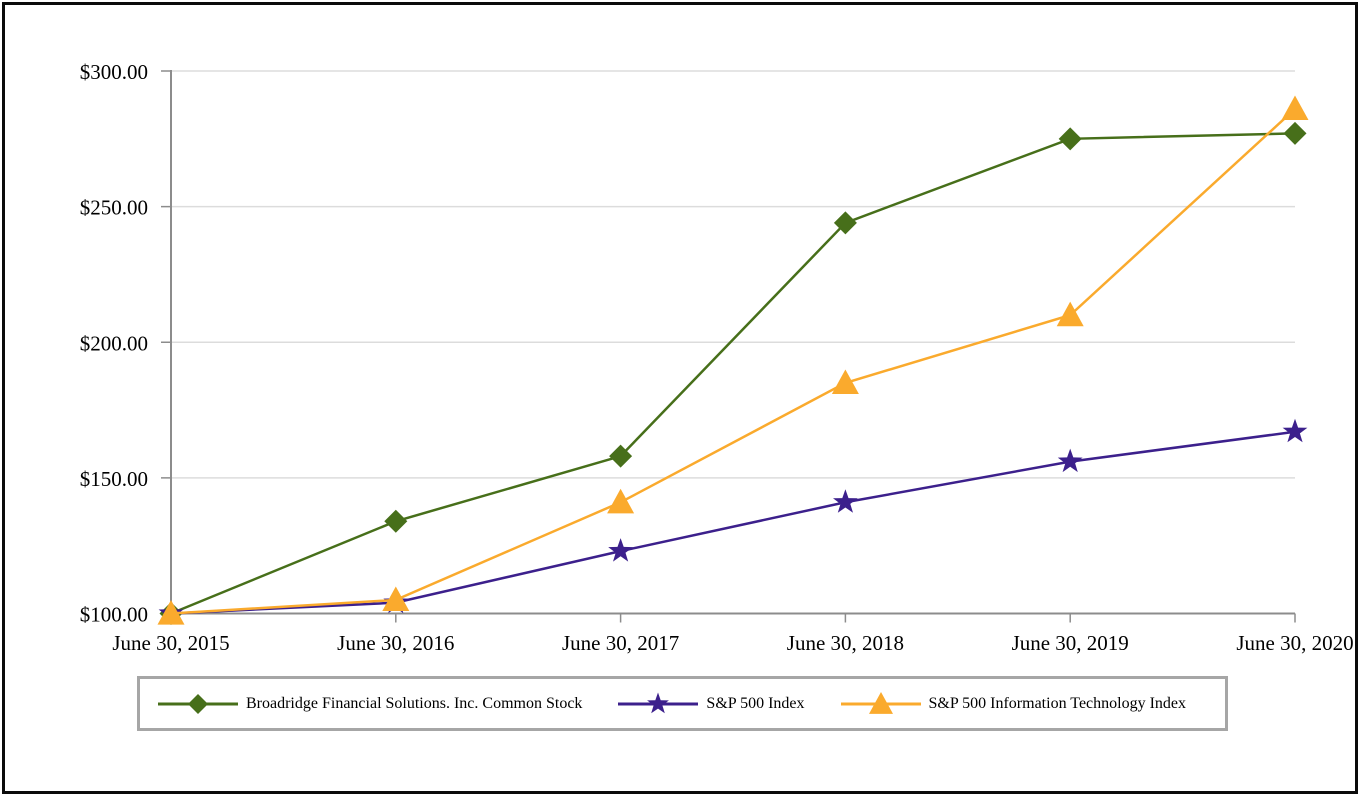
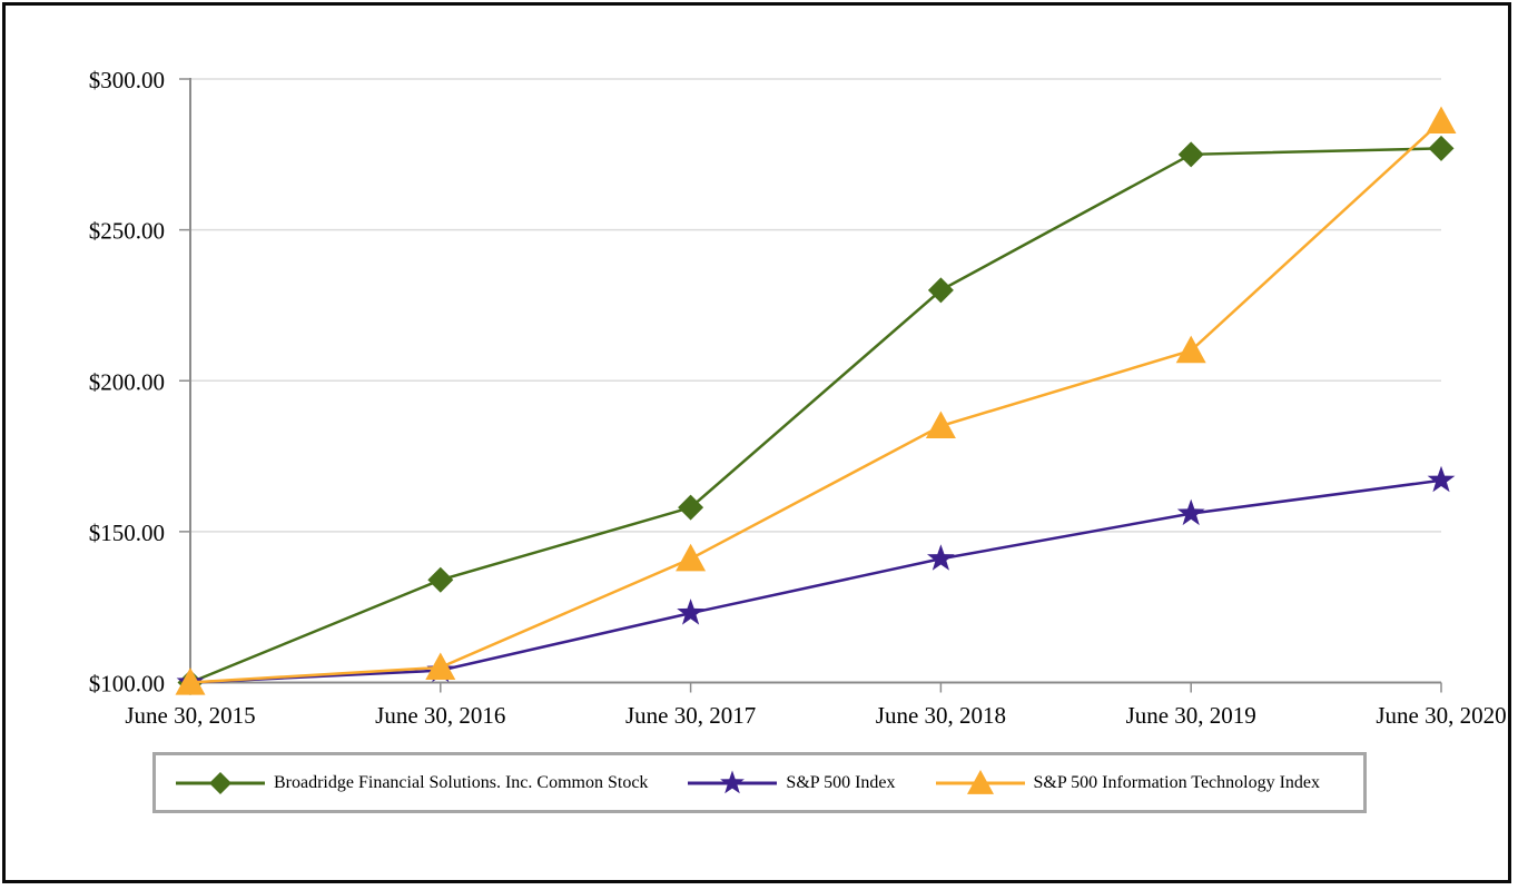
Broadridge Financial Solutions. Inc. Common Stock/June 30, 2018: $244 -> $230
